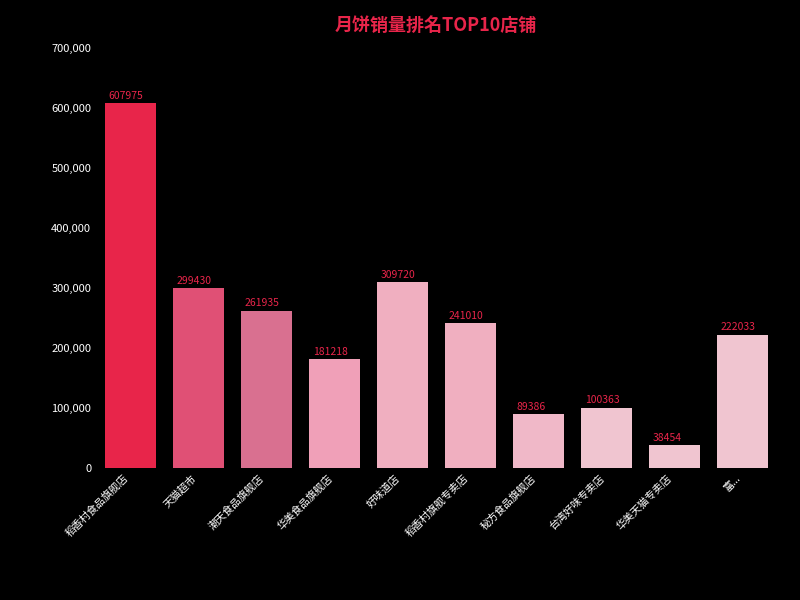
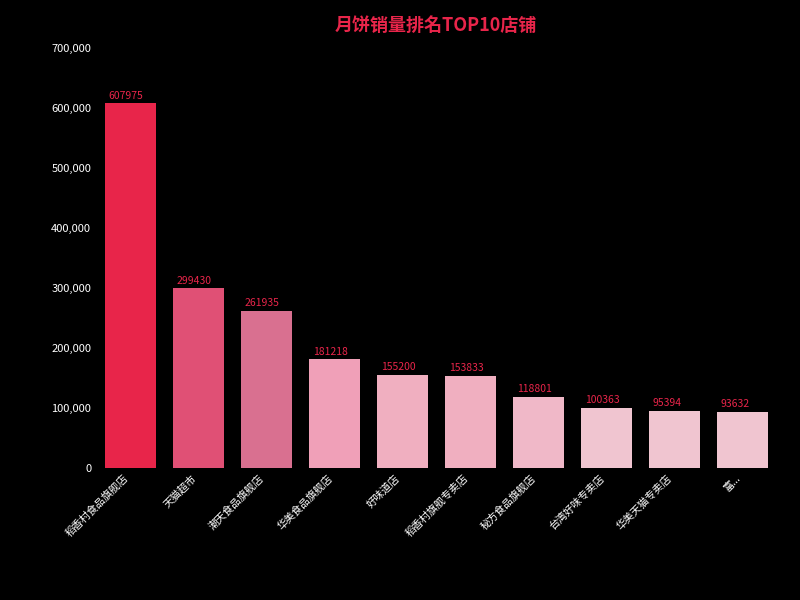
好味道店: 309720 -> 155200
稻香村旗舰专卖店: 241010 -> 153833
秘方食品旗舰店: 89386 -> 118801
华美天猫专卖店: 38454 -> 95394
富...: 222033 -> 93632
